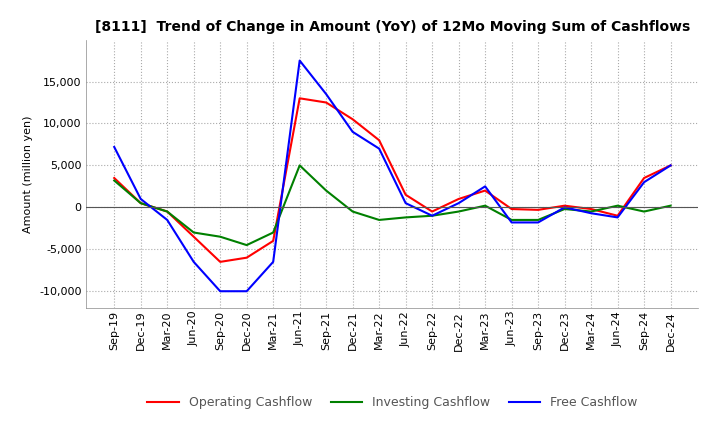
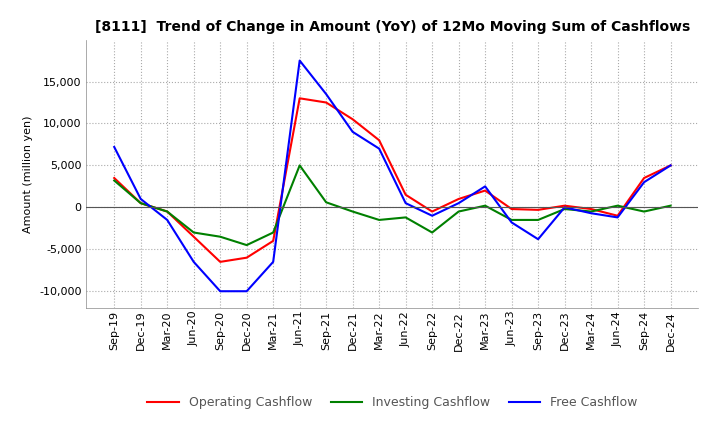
Investing Cashflow/Sep-21: 2,000 -> 600
Investing Cashflow/Sep-22: -1,000 -> -3,000
Free Cashflow/Sep-23: -1,800 -> -3,800
